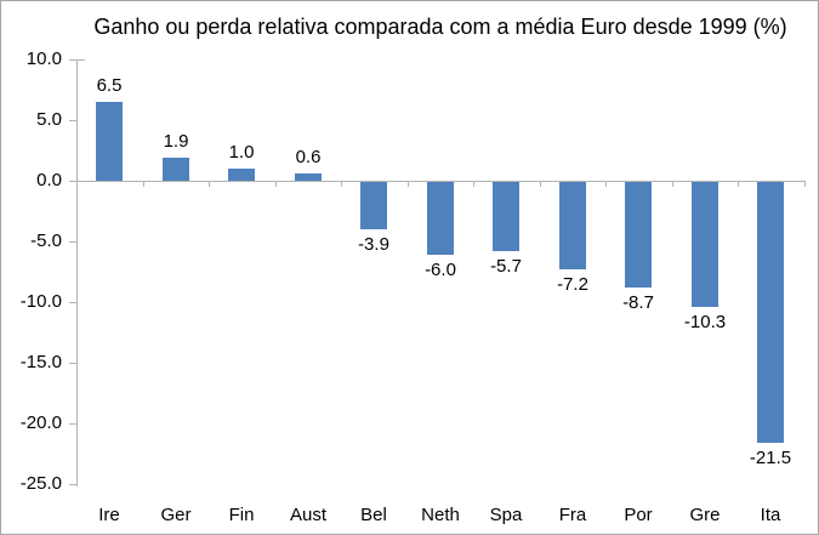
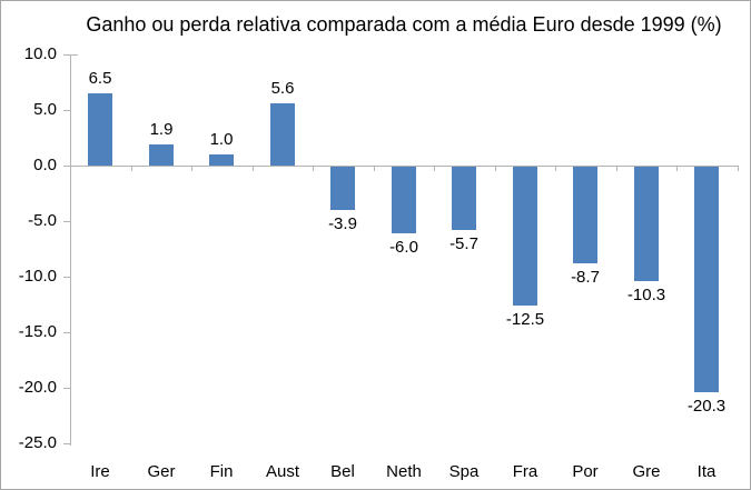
Aust: 0.6 -> 5.6
Fra: -7.2 -> -12.5
Ita: -21.5 -> -20.3
